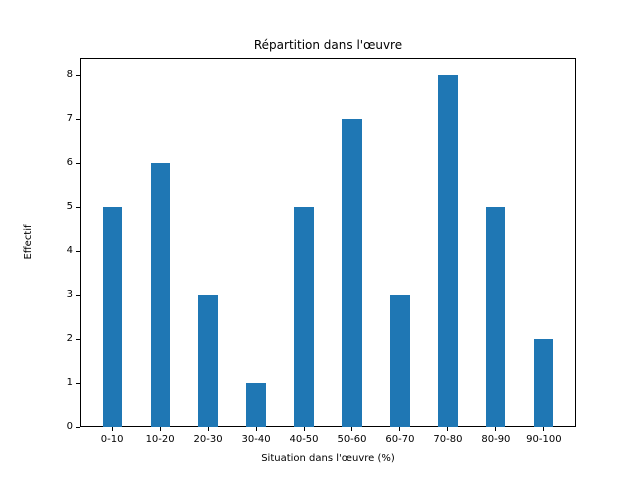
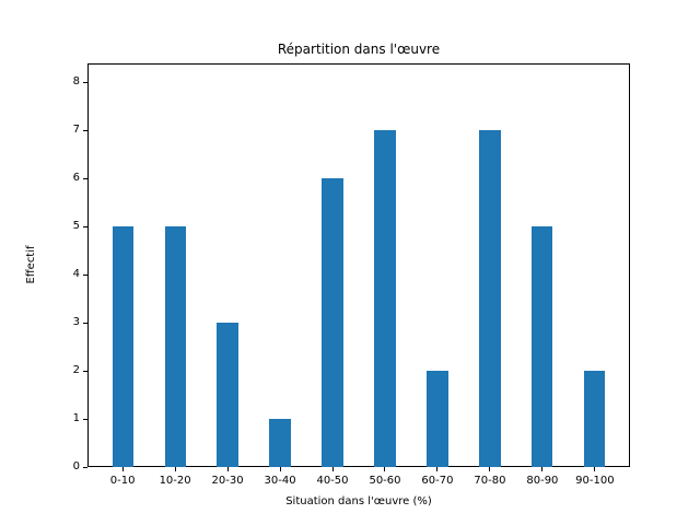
10-20: 6 -> 5
40-50: 5 -> 6
60-70: 3 -> 2
70-80: 8 -> 7
